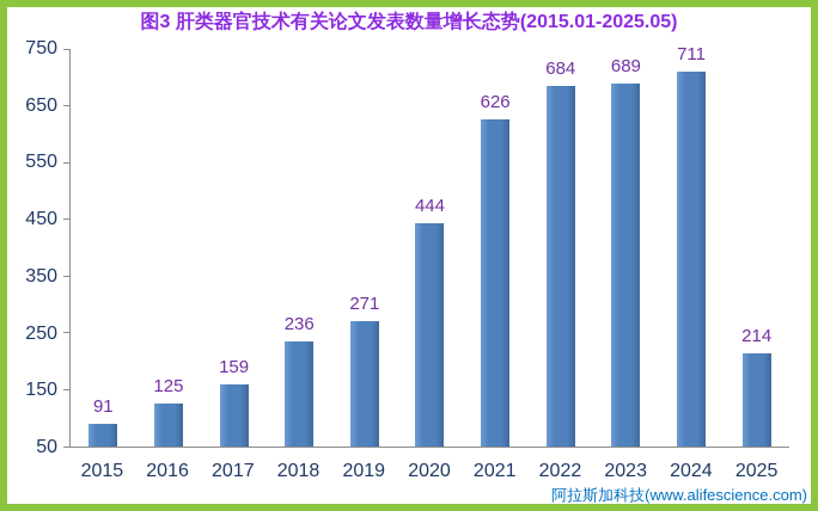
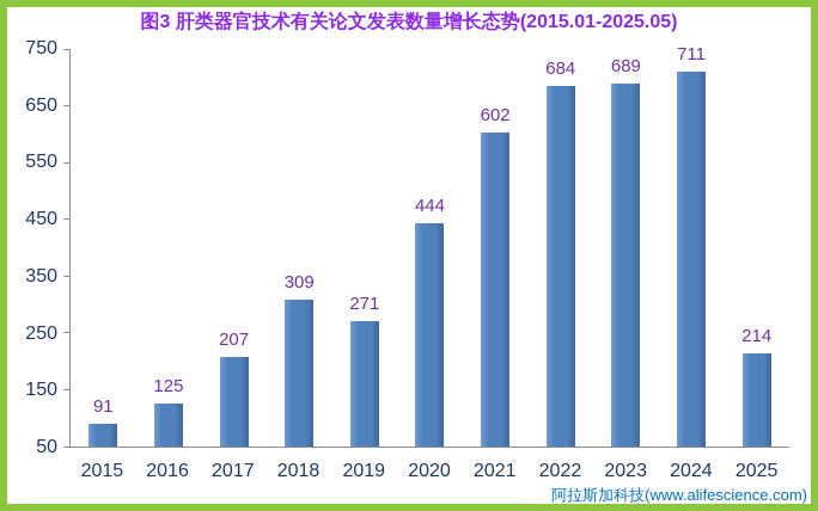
2017: 159 -> 207
2018: 236 -> 309
2021: 626 -> 602
